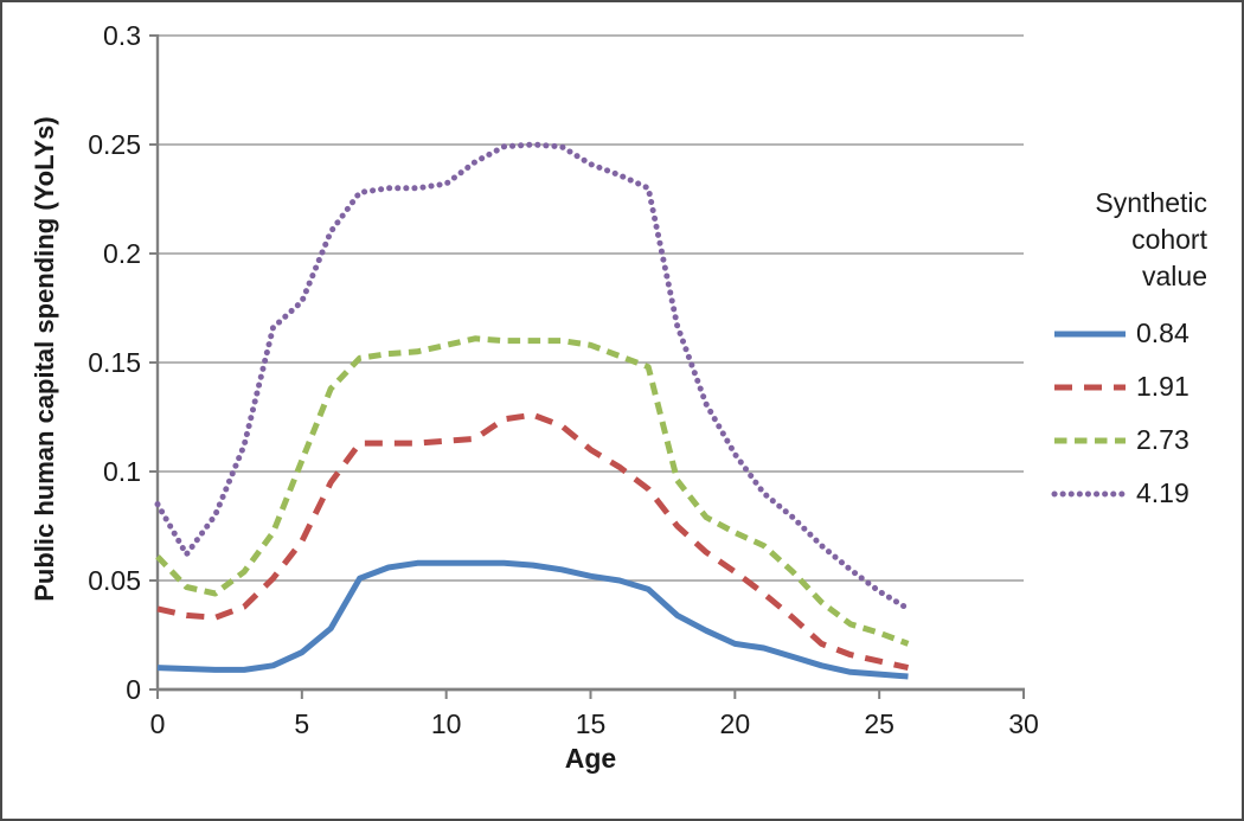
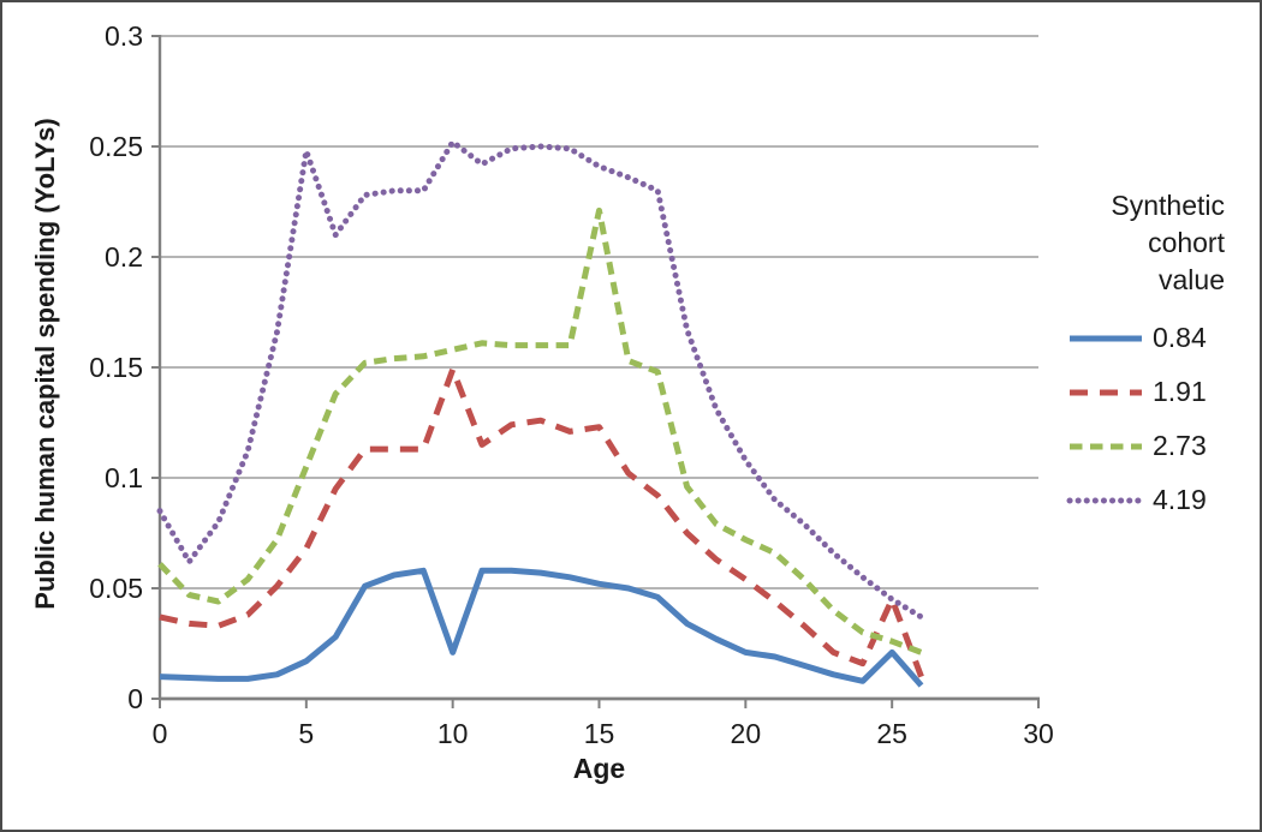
4.19/5: 0.178 -> 0.248
0.84/10: 0.058 -> 0.021
1.91/10: 0.114 -> 0.149
4.19/10: 0.232 -> 0.252
1.91/15: 0.110 -> 0.123
2.73/15: 0.158 -> 0.221
0.84/25: 0.007 -> 0.021
1.91/25: 0.013 -> 0.045
